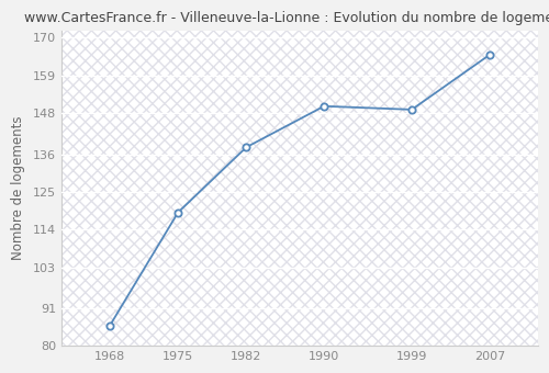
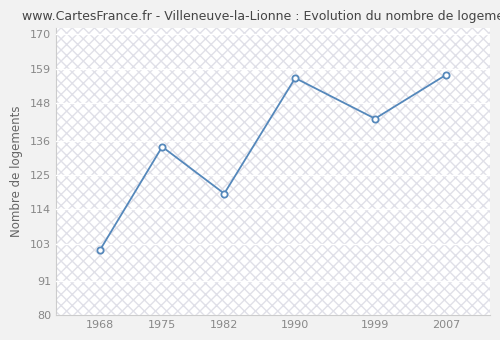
1968: 86 -> 101
1975: 119 -> 134
1982: 138 -> 119
1990: 150 -> 156
1999: 149 -> 143
2007: 165 -> 157
